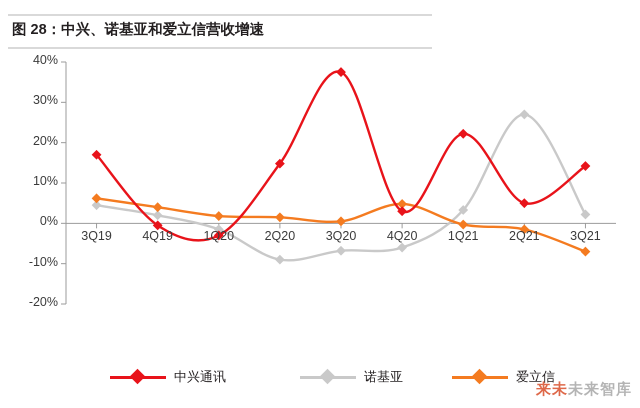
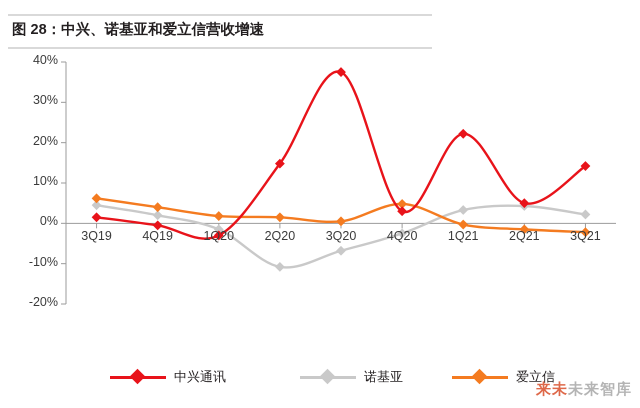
中兴通讯/3Q19: 17% -> 2%
诺基亚/2Q20: -9% -> -11%
诺基亚/4Q20: -6% -> -2%
诺基亚/2Q21: 27% -> 4%
爱立信/3Q21: -7% -> -2%
